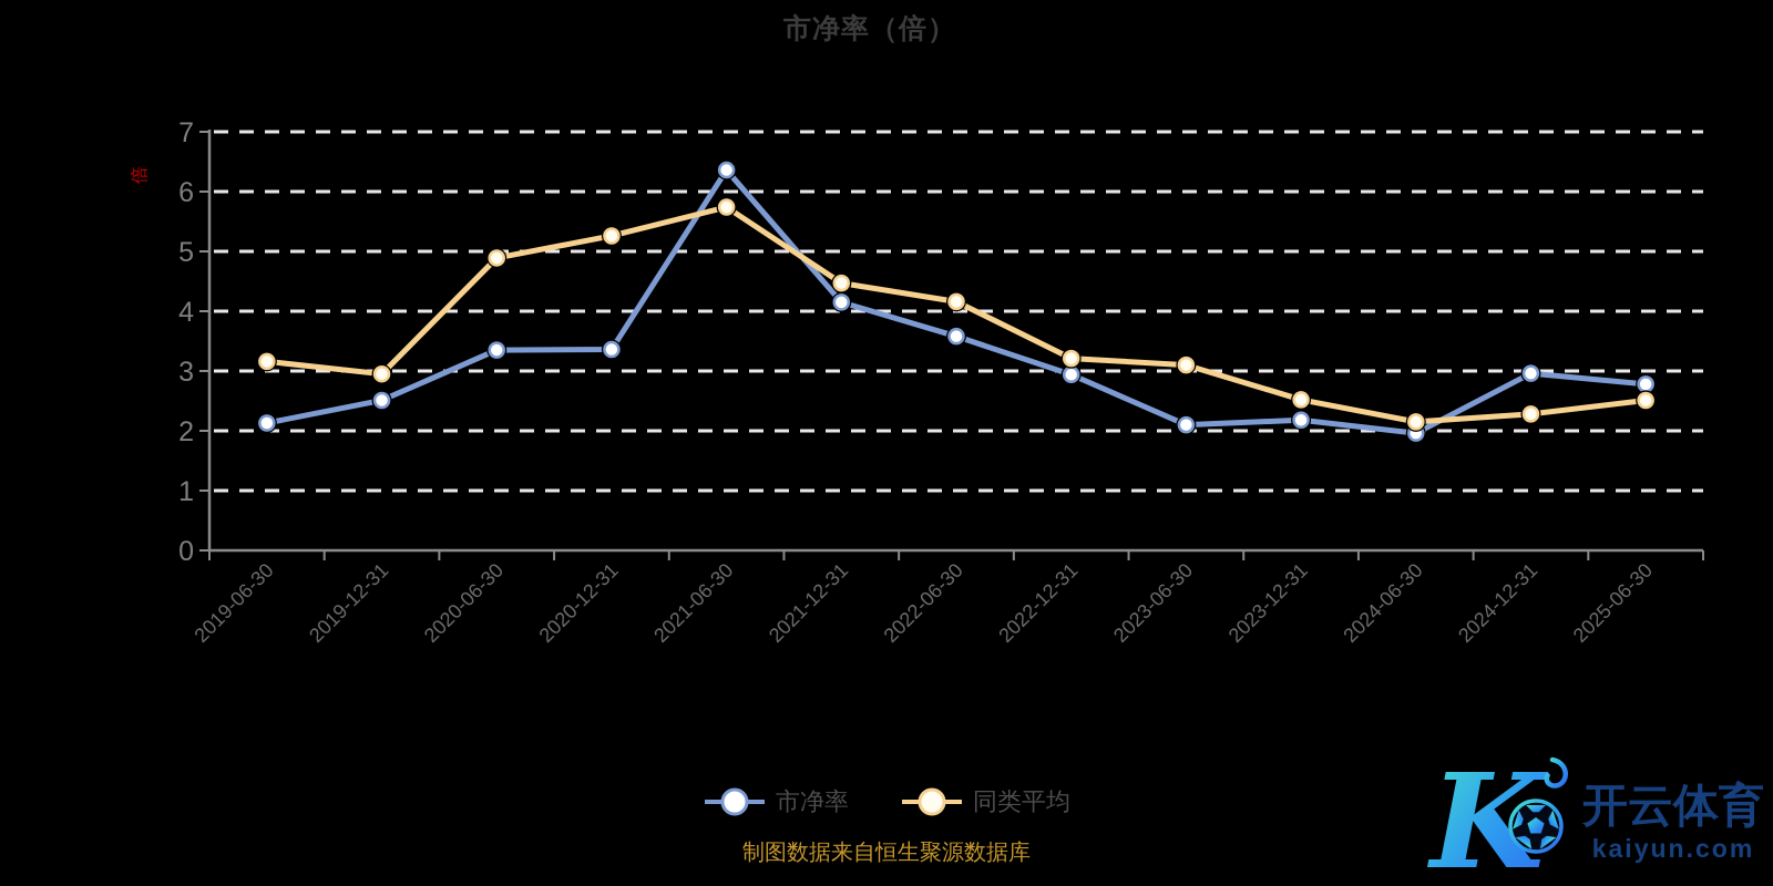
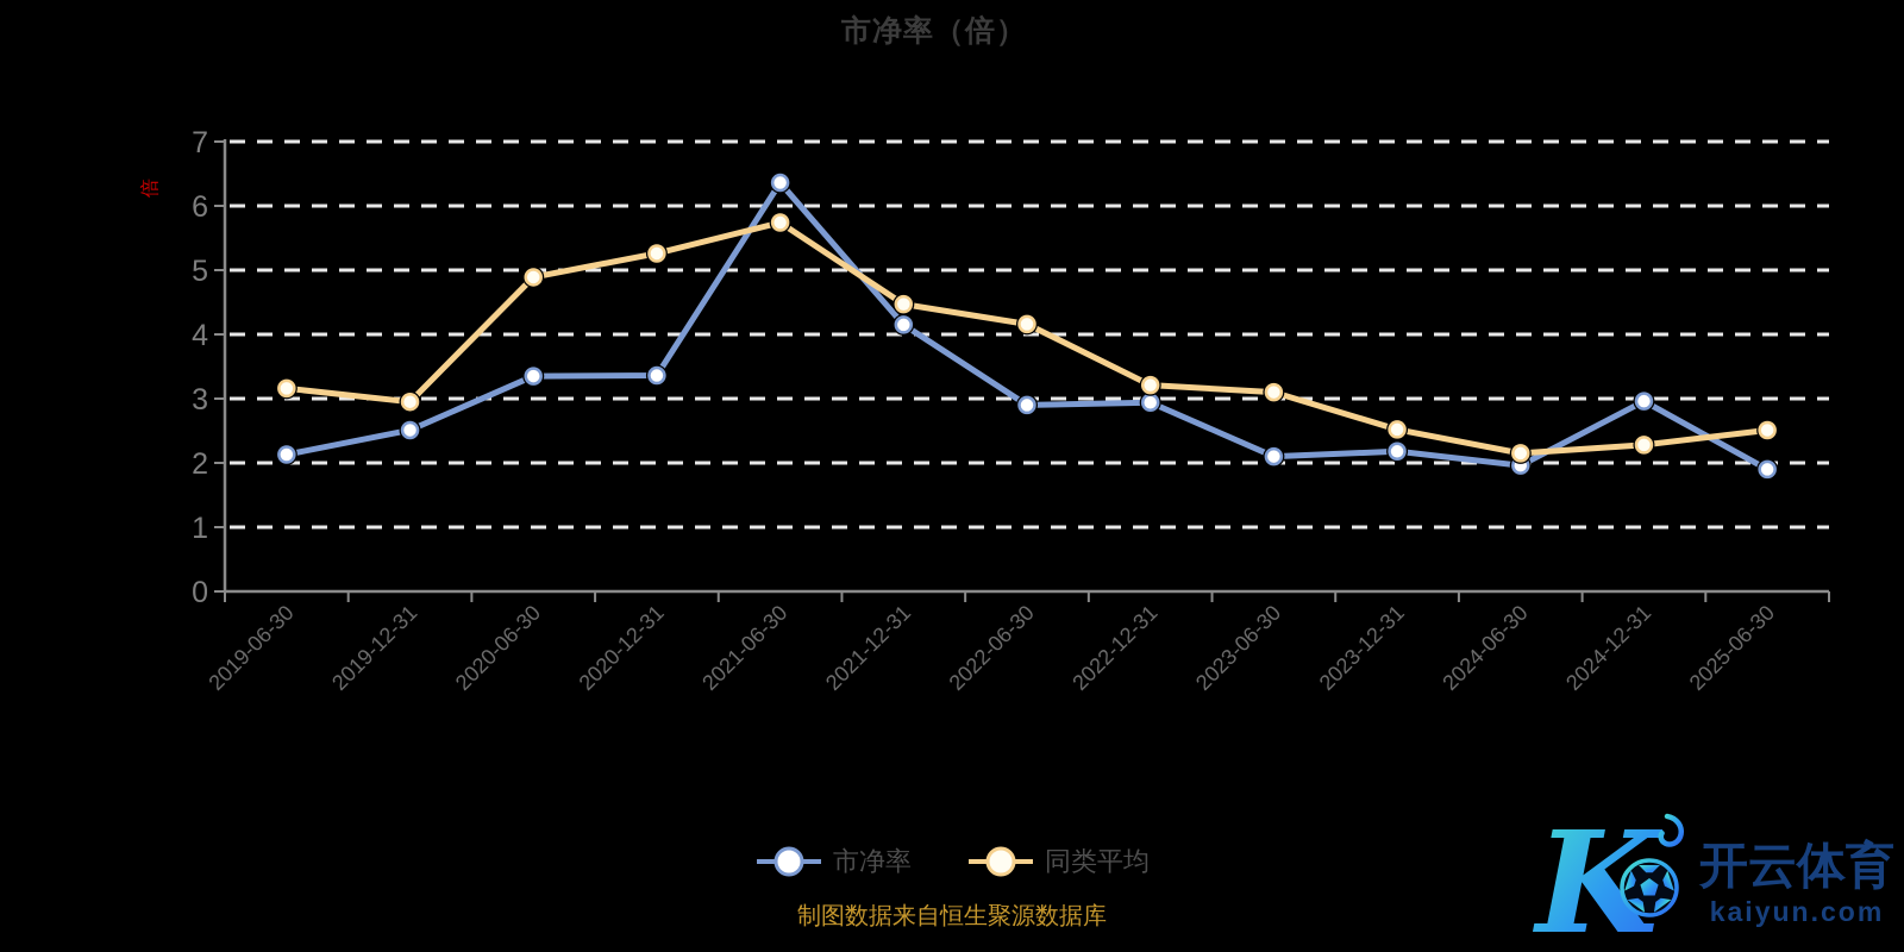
市净率/2022-06-30: 3.6 -> 2.9
市净率/2025-06-30: 2.8 -> 1.9
